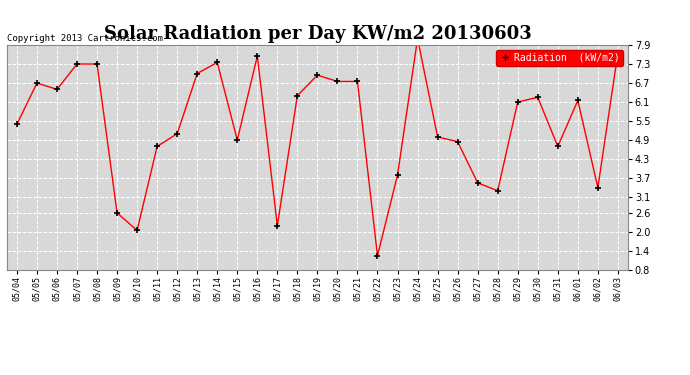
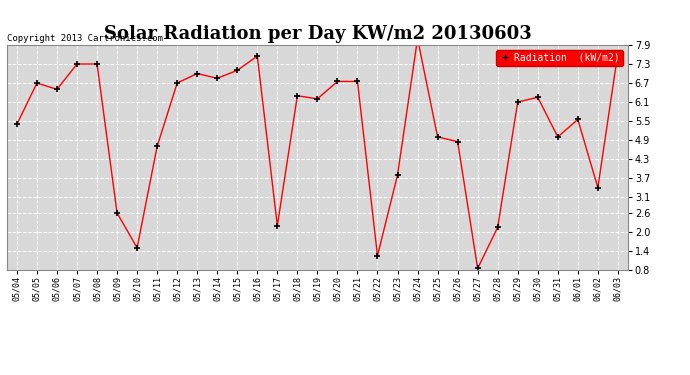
05/10: 2.05 -> 1.50
05/12: 5.10 -> 6.70
05/14: 7.35 -> 6.85
05/15: 4.90 -> 7.10
05/19: 6.95 -> 6.20
05/27: 3.55 -> 0.85
05/28: 3.30 -> 2.15
05/31: 4.70 -> 5.00
06/01: 6.15 -> 5.55
